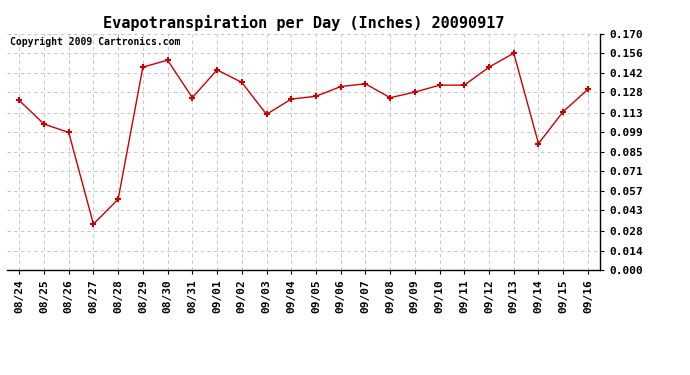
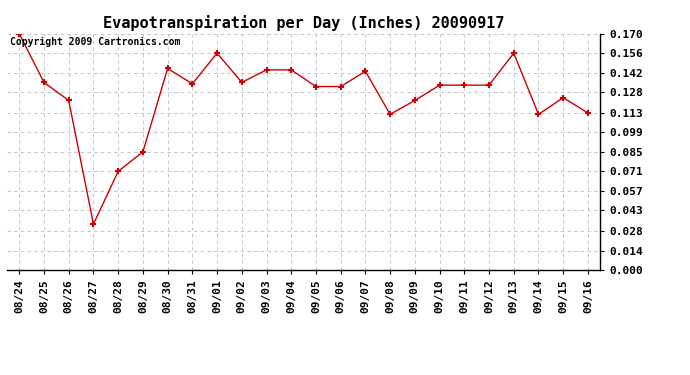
08/24: 0.122 -> 0.170
08/25: 0.105 -> 0.135
08/26: 0.099 -> 0.122
08/28: 0.051 -> 0.071
08/29: 0.146 -> 0.085
08/30: 0.151 -> 0.145
08/31: 0.124 -> 0.134
09/01: 0.144 -> 0.156
09/03: 0.112 -> 0.144
09/04: 0.123 -> 0.144
09/05: 0.125 -> 0.132
09/07: 0.134 -> 0.143
09/08: 0.124 -> 0.112
09/09: 0.128 -> 0.122
09/12: 0.146 -> 0.133
09/14: 0.091 -> 0.112
09/15: 0.114 -> 0.124
09/16: 0.130 -> 0.113
